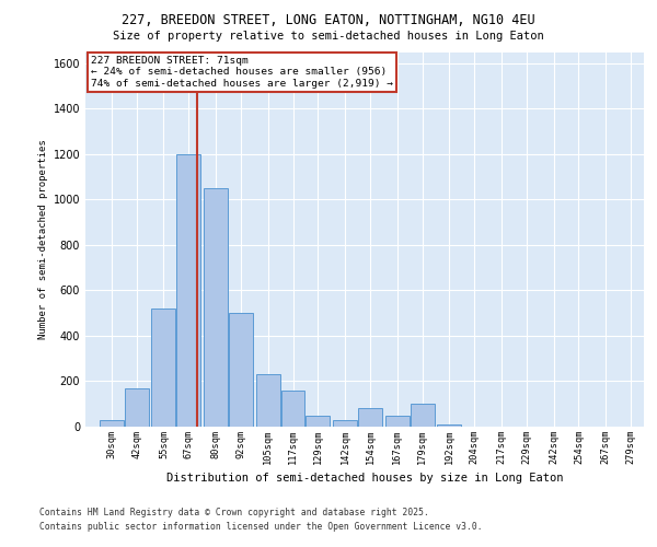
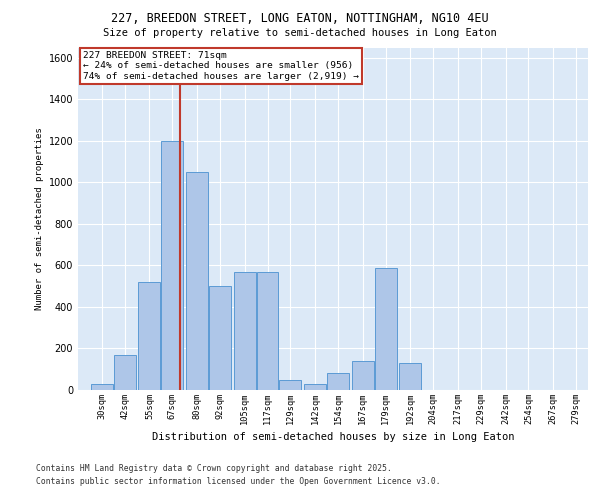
105sqm: 230 -> 570
117sqm: 160 -> 570
167sqm: 50 -> 140
179sqm: 100 -> 590
192sqm: 10 -> 130
